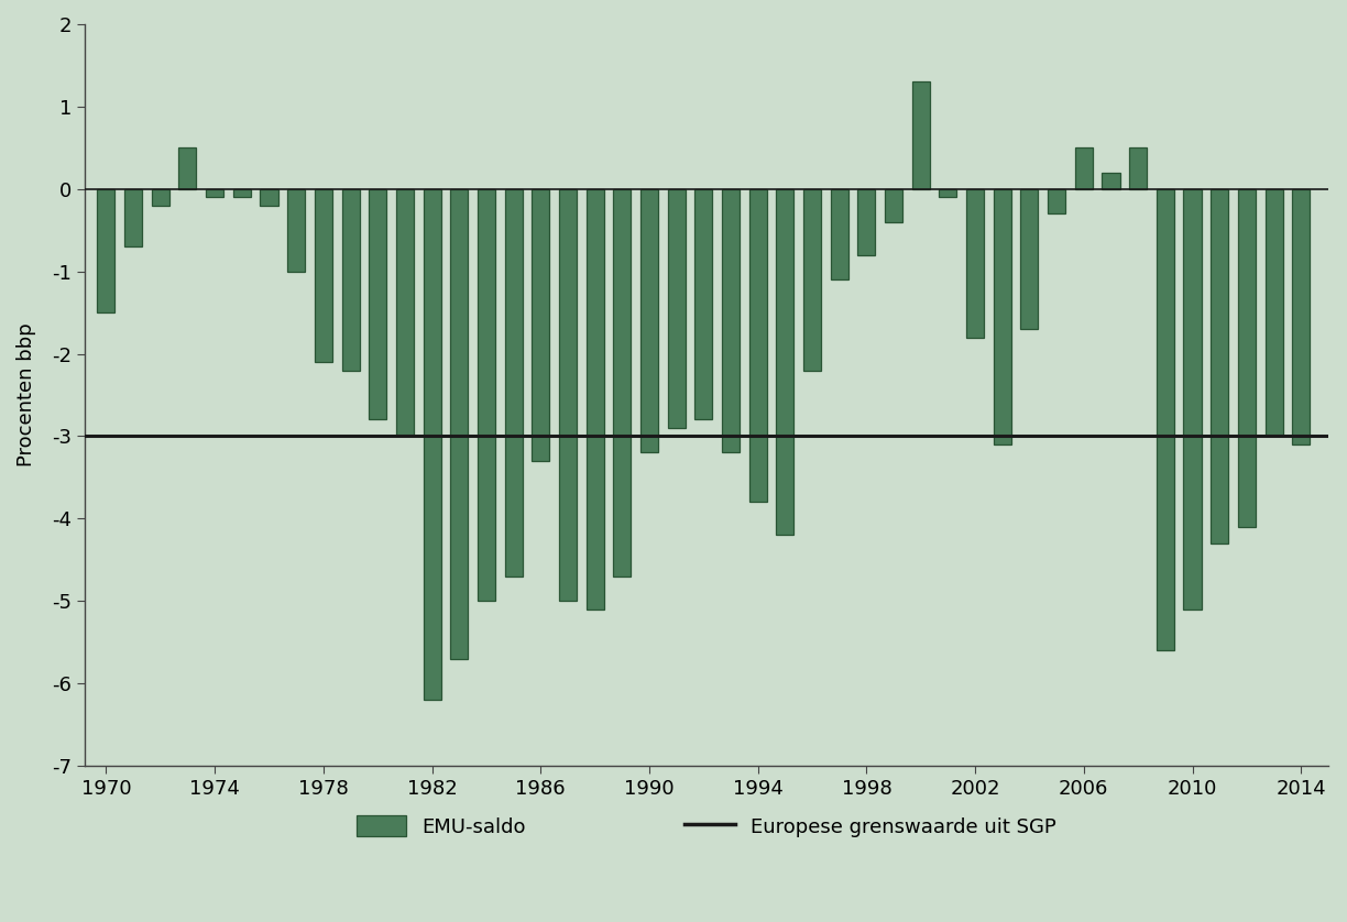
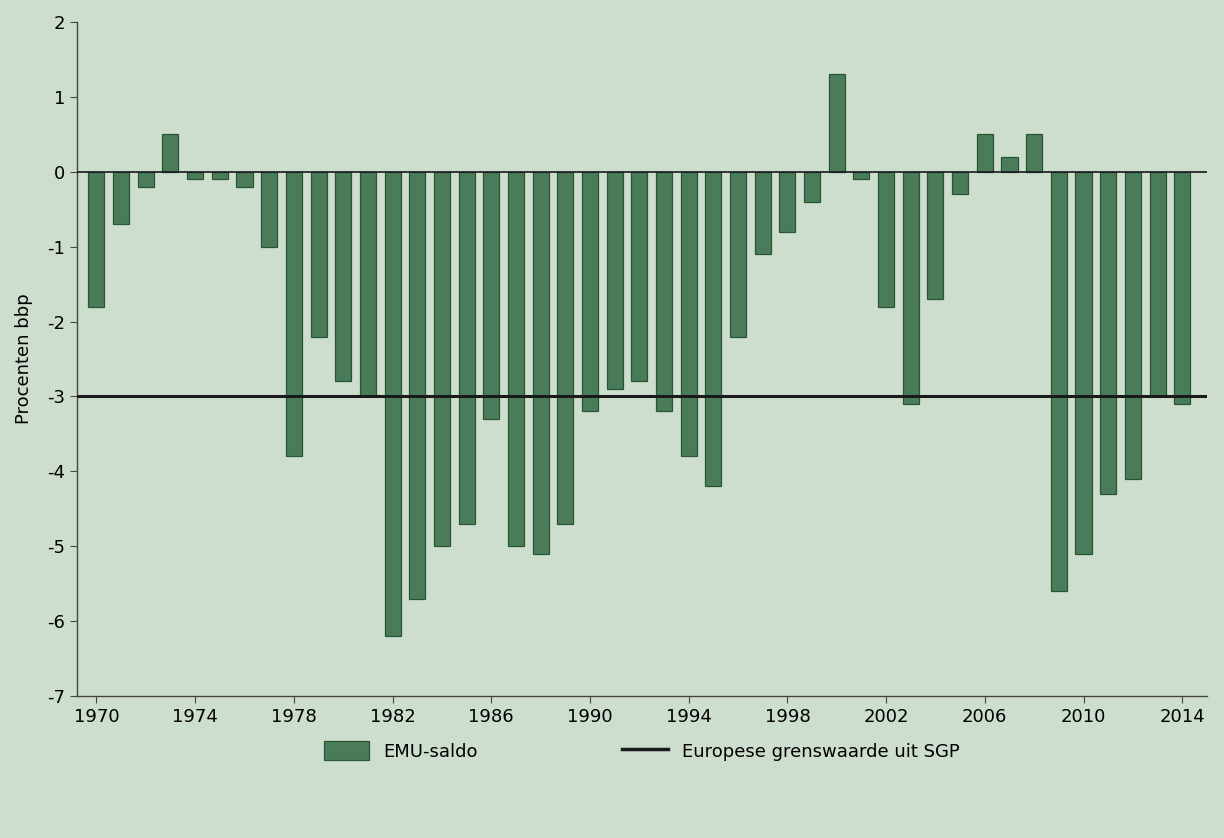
1970: -1.5 -> -1.8
1978: -2.1 -> -3.8
